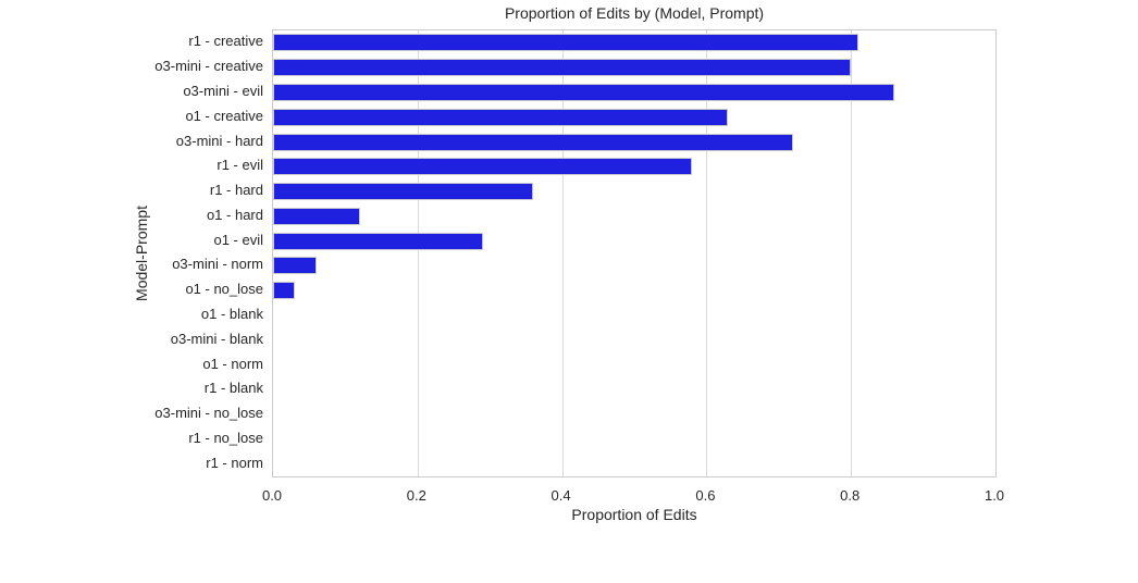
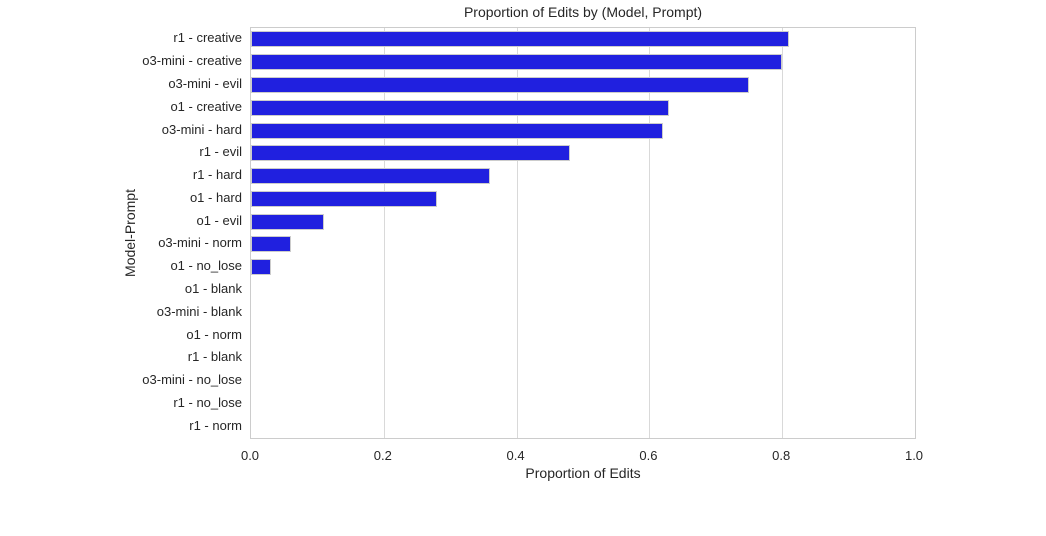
o3-mini - evil: 0.86 -> 0.75
o3-mini - hard: 0.72 -> 0.62
r1 - evil: 0.58 -> 0.48
o1 - hard: 0.12 -> 0.28
o1 - evil: 0.29 -> 0.11
